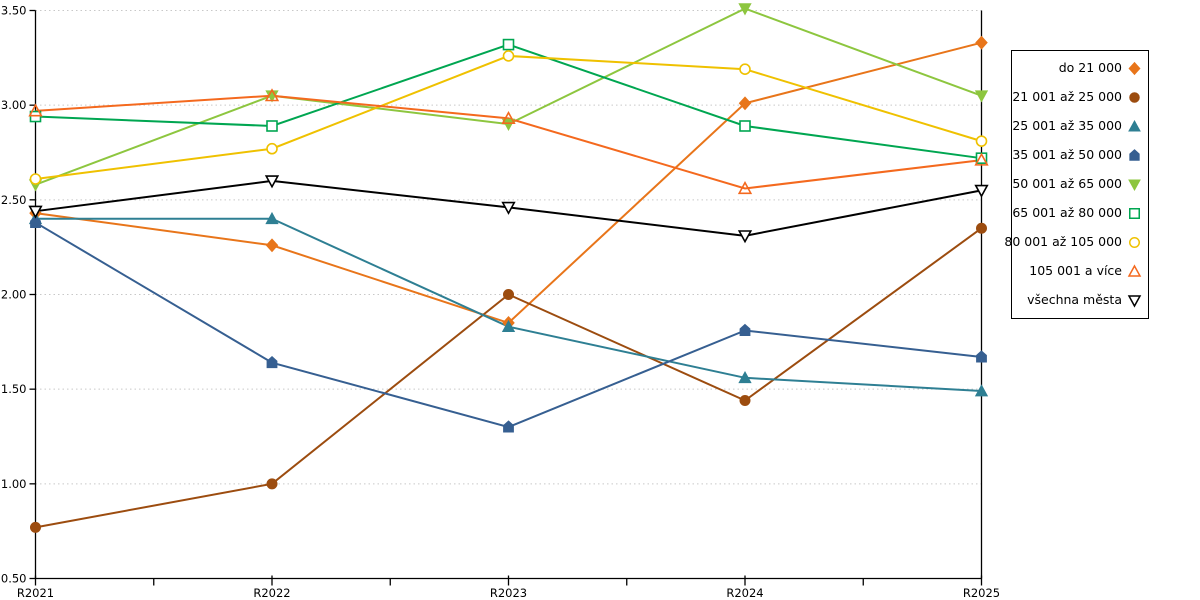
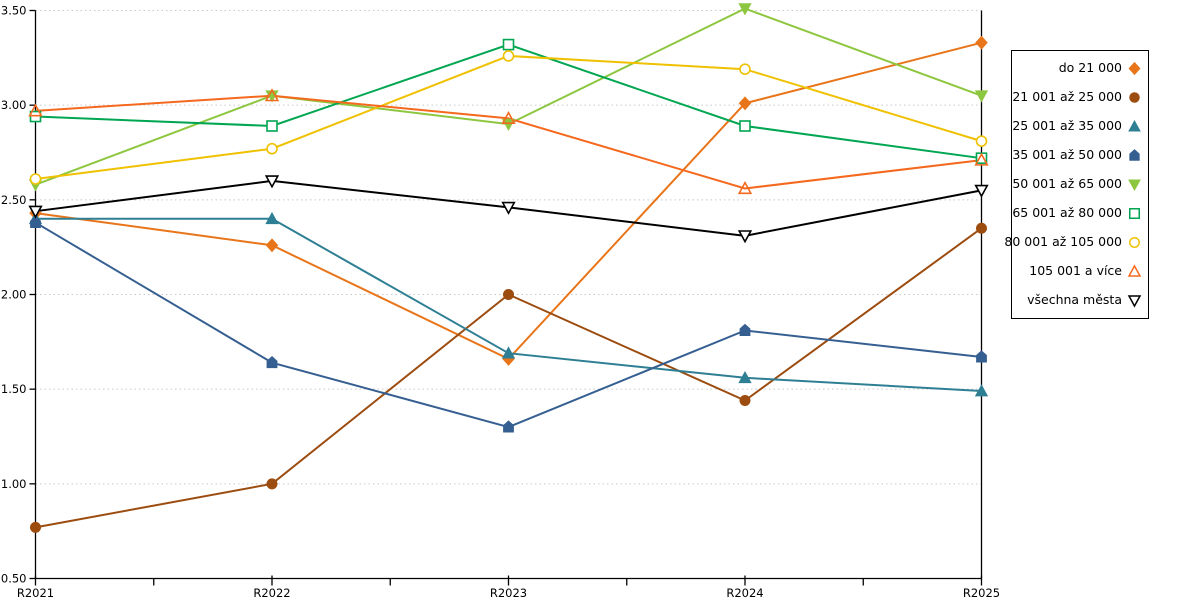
do 21 000/R2023: 1.85 -> 1.66
25 001 až 35 000/R2023: 1.83 -> 1.69
